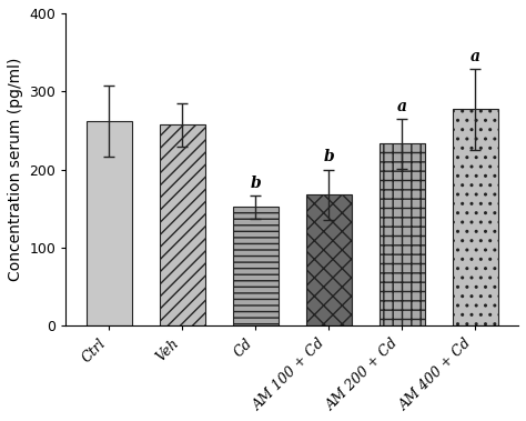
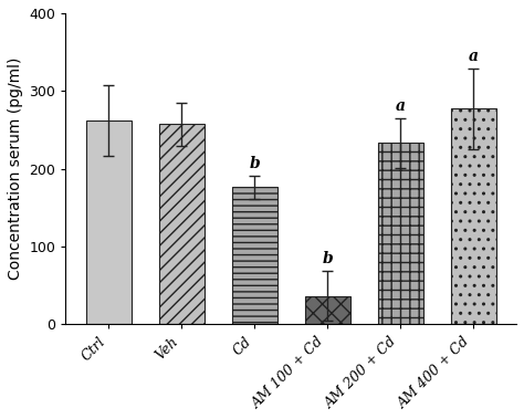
Cd: 152 -> 176
AM 100 + Cd: 168 -> 36
